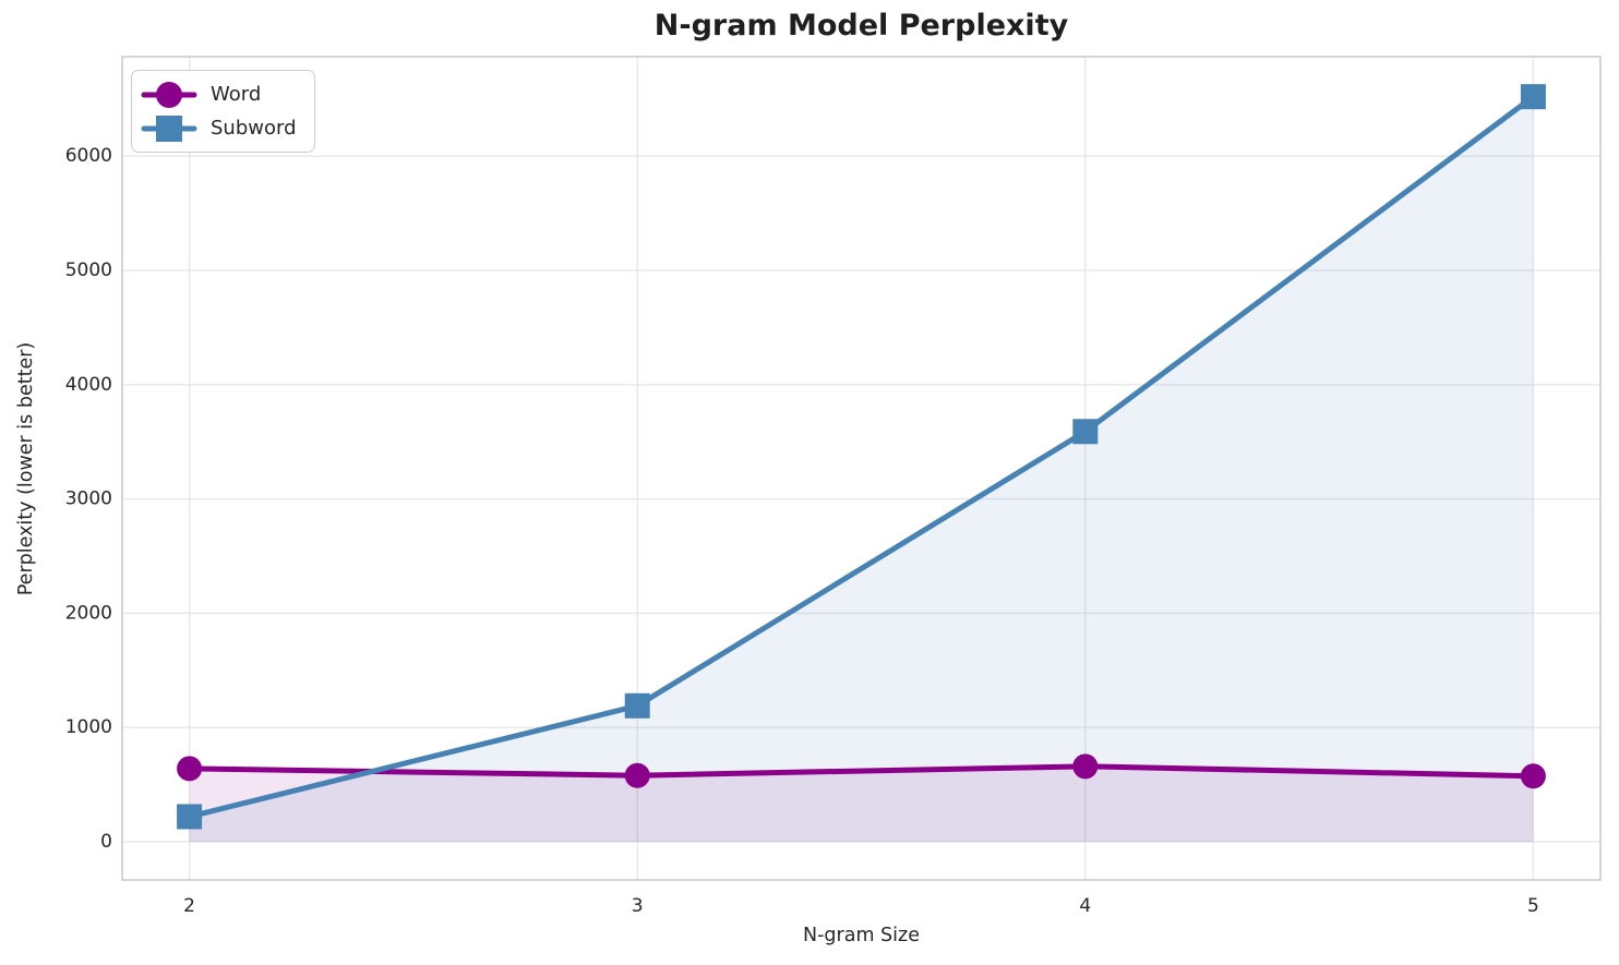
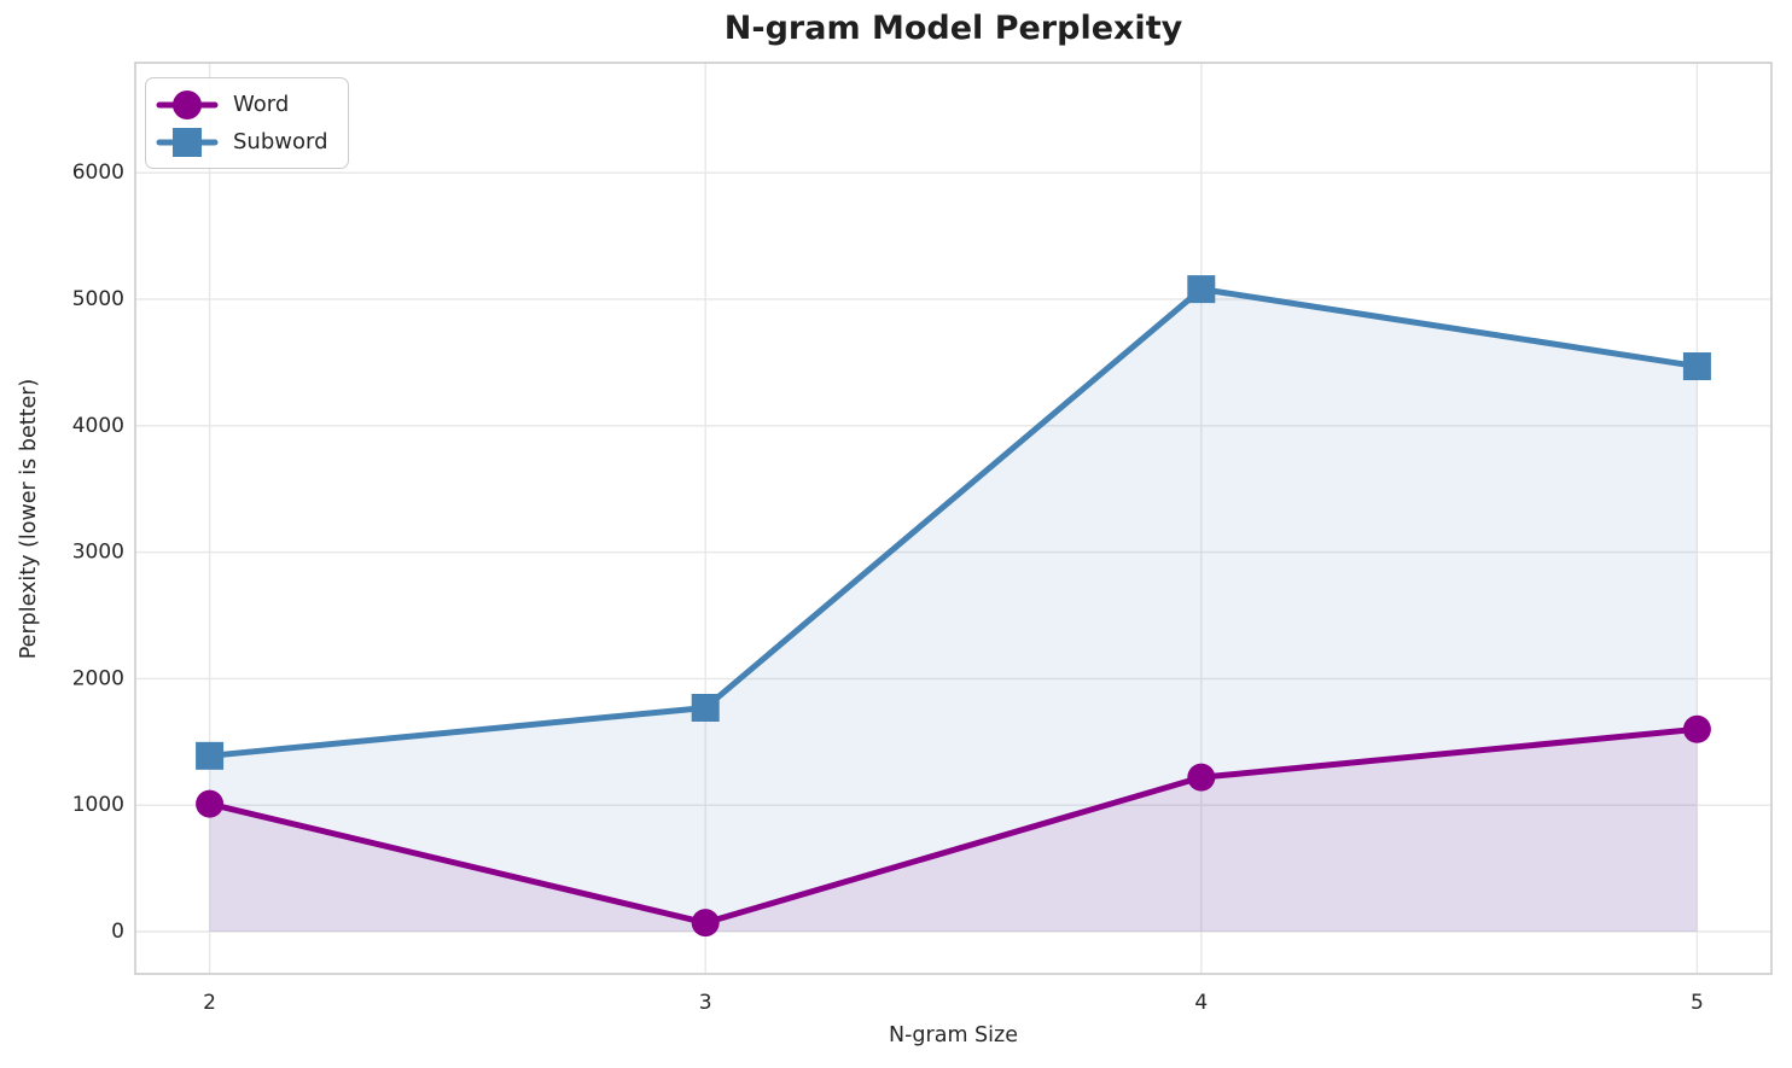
Word/2: 640 -> 1010
Subword/2: 220 -> 1390
Word/3: 580 -> 70
Subword/3: 1190 -> 1770
Word/4: 660 -> 1220
Subword/4: 3590 -> 5080
Word/5: 580 -> 1600
Subword/5: 6520 -> 4470
